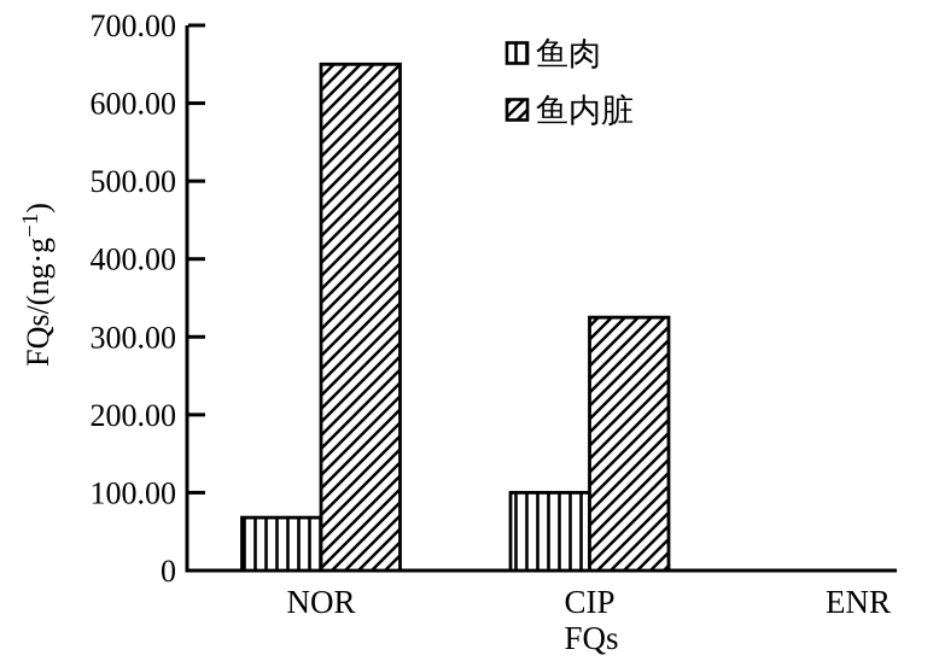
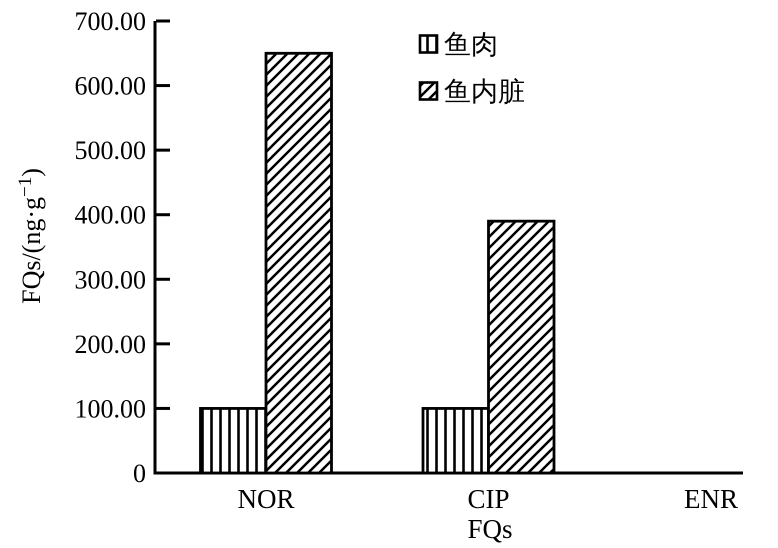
鱼肉/NOR: 70 -> 100
鱼内脏/CIP: 320 -> 390
